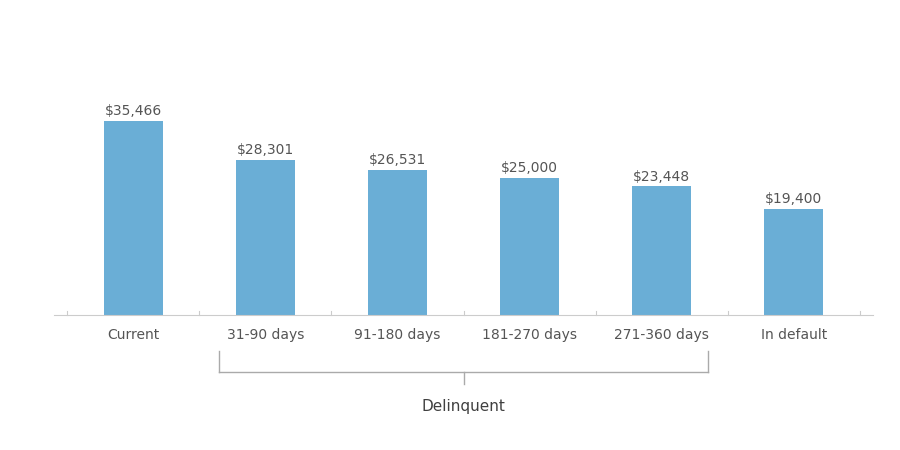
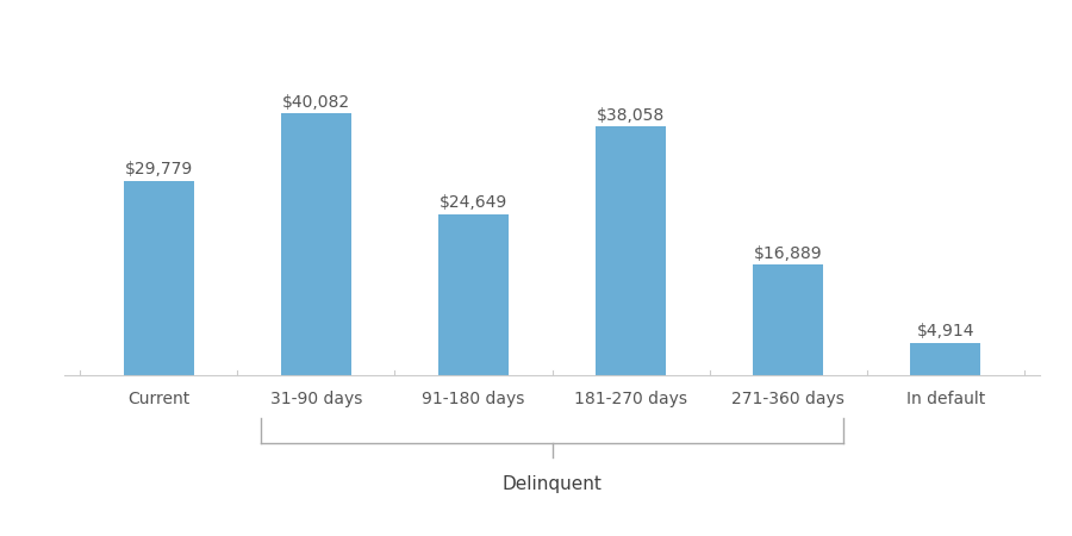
Current: $35,466 -> $29,779
31-90 days: $28,301 -> $40,082
91-180 days: $26,531 -> $24,649
181-270 days: $25,000 -> $38,058
271-360 days: $23,448 -> $16,889
In default: $19,400 -> $4,914
